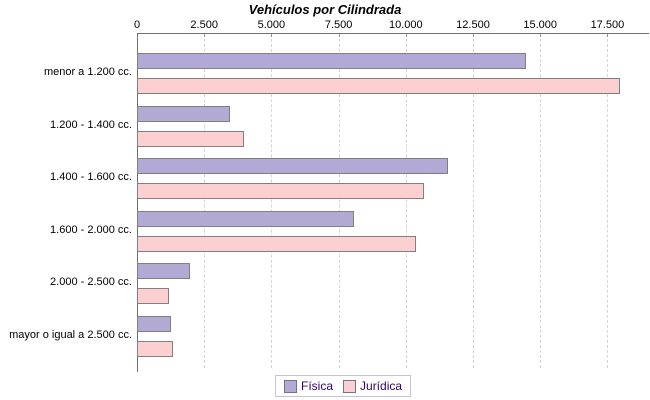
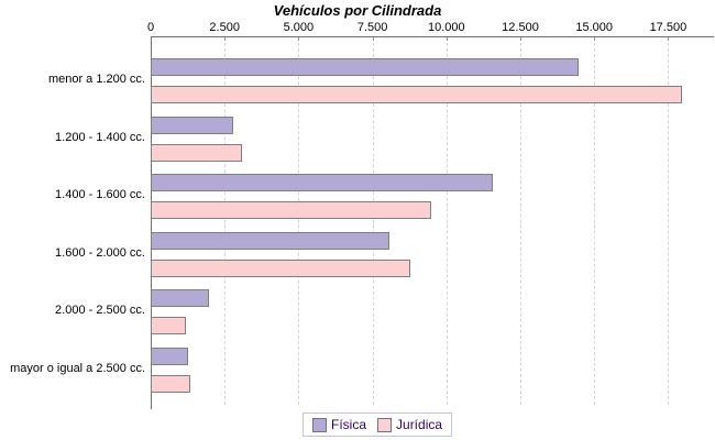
Física/1.200 - 1.400 cc.: 3400 -> 2700
Jurídica/1.200 - 1.400 cc.: 3900 -> 3000
Jurídica/1.400 - 1.600 cc.: 10600 -> 9400
Jurídica/1.600 - 2.000 cc.: 10300 -> 8700
